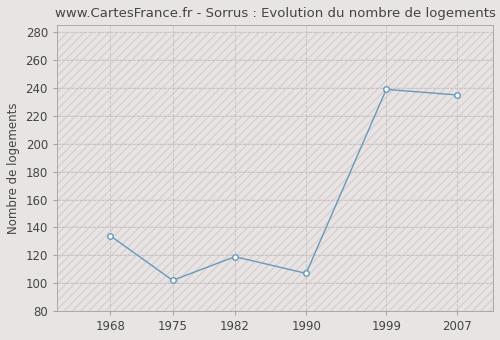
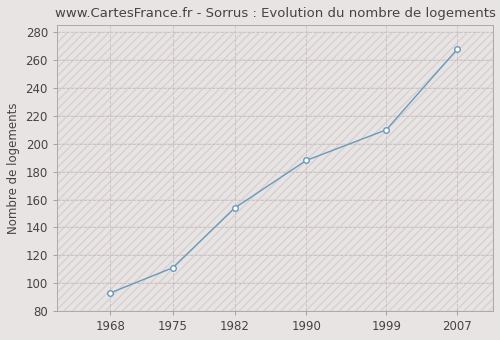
1968: 134 -> 93
1975: 102 -> 111
1982: 119 -> 154
1990: 107 -> 188
1999: 239 -> 210
2007: 235 -> 268
